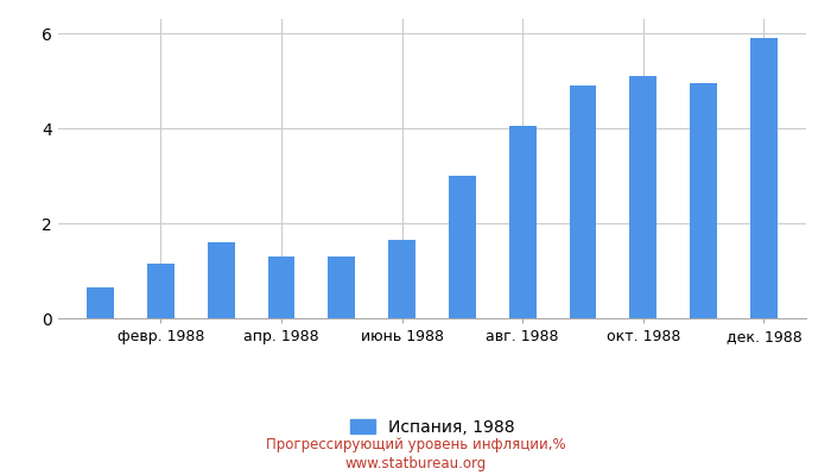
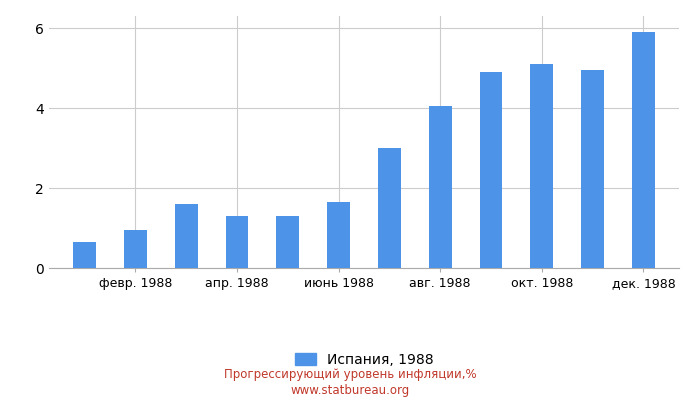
февр. 1988: 1.15 -> 0.95
